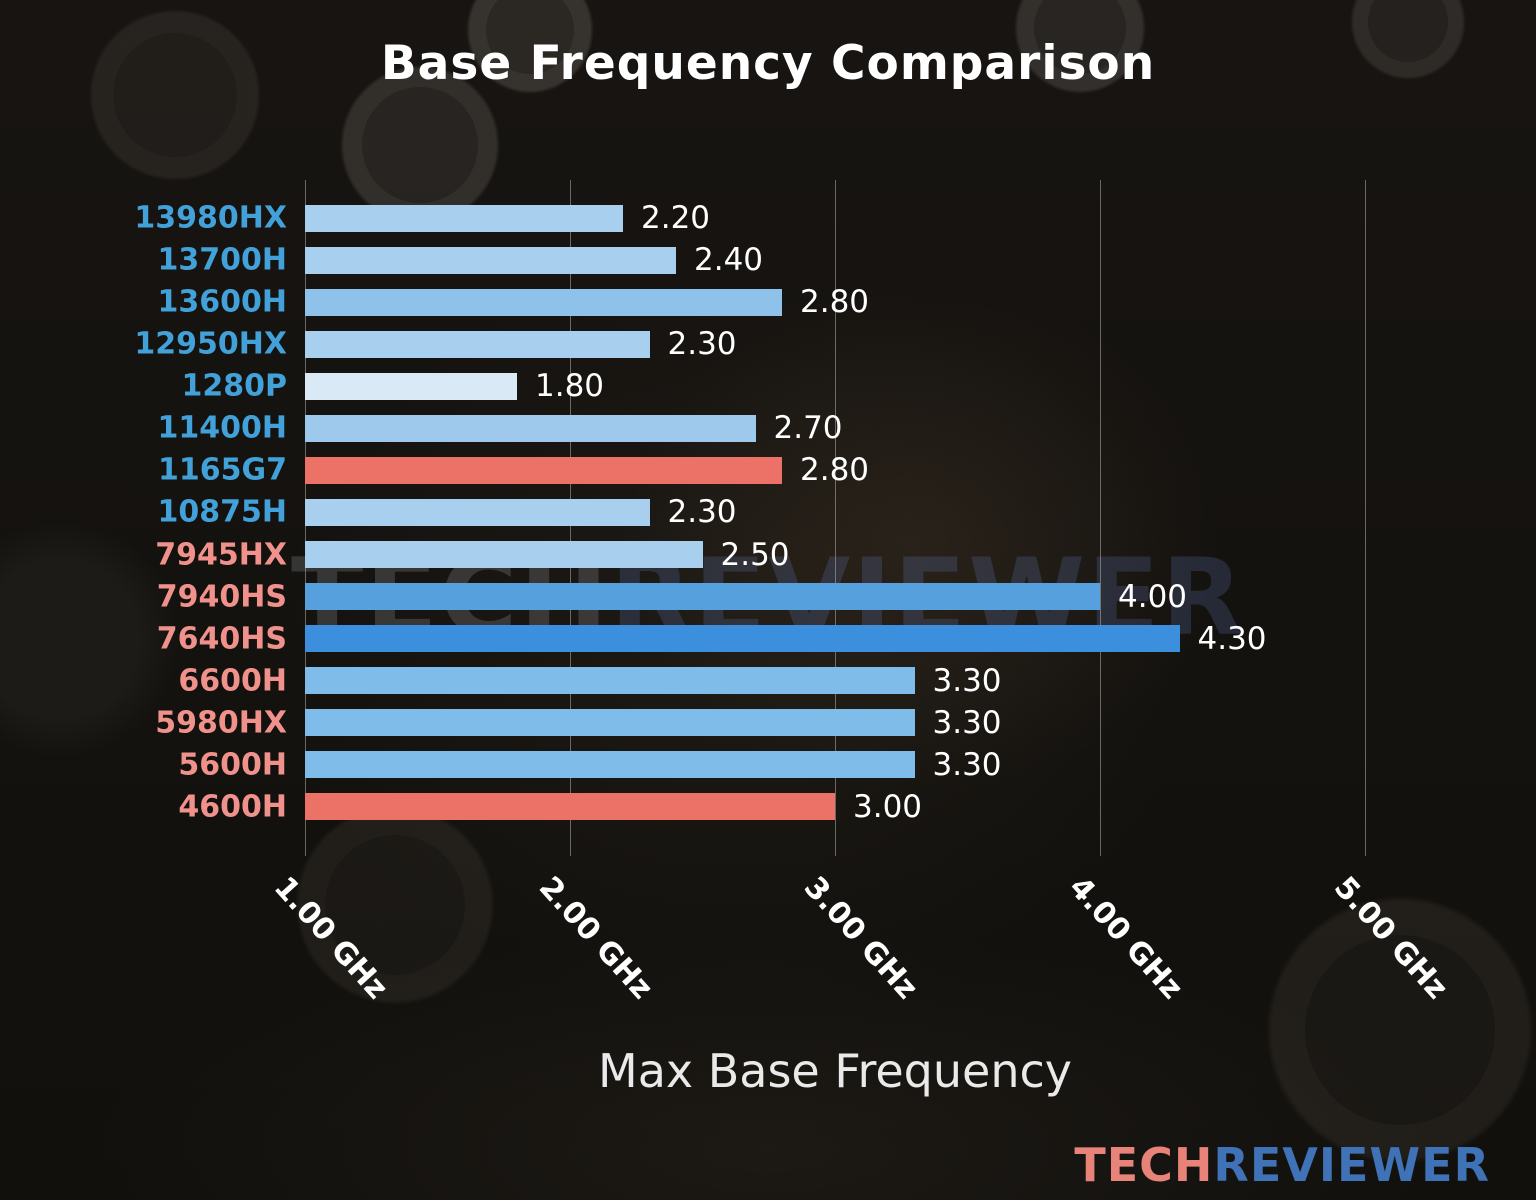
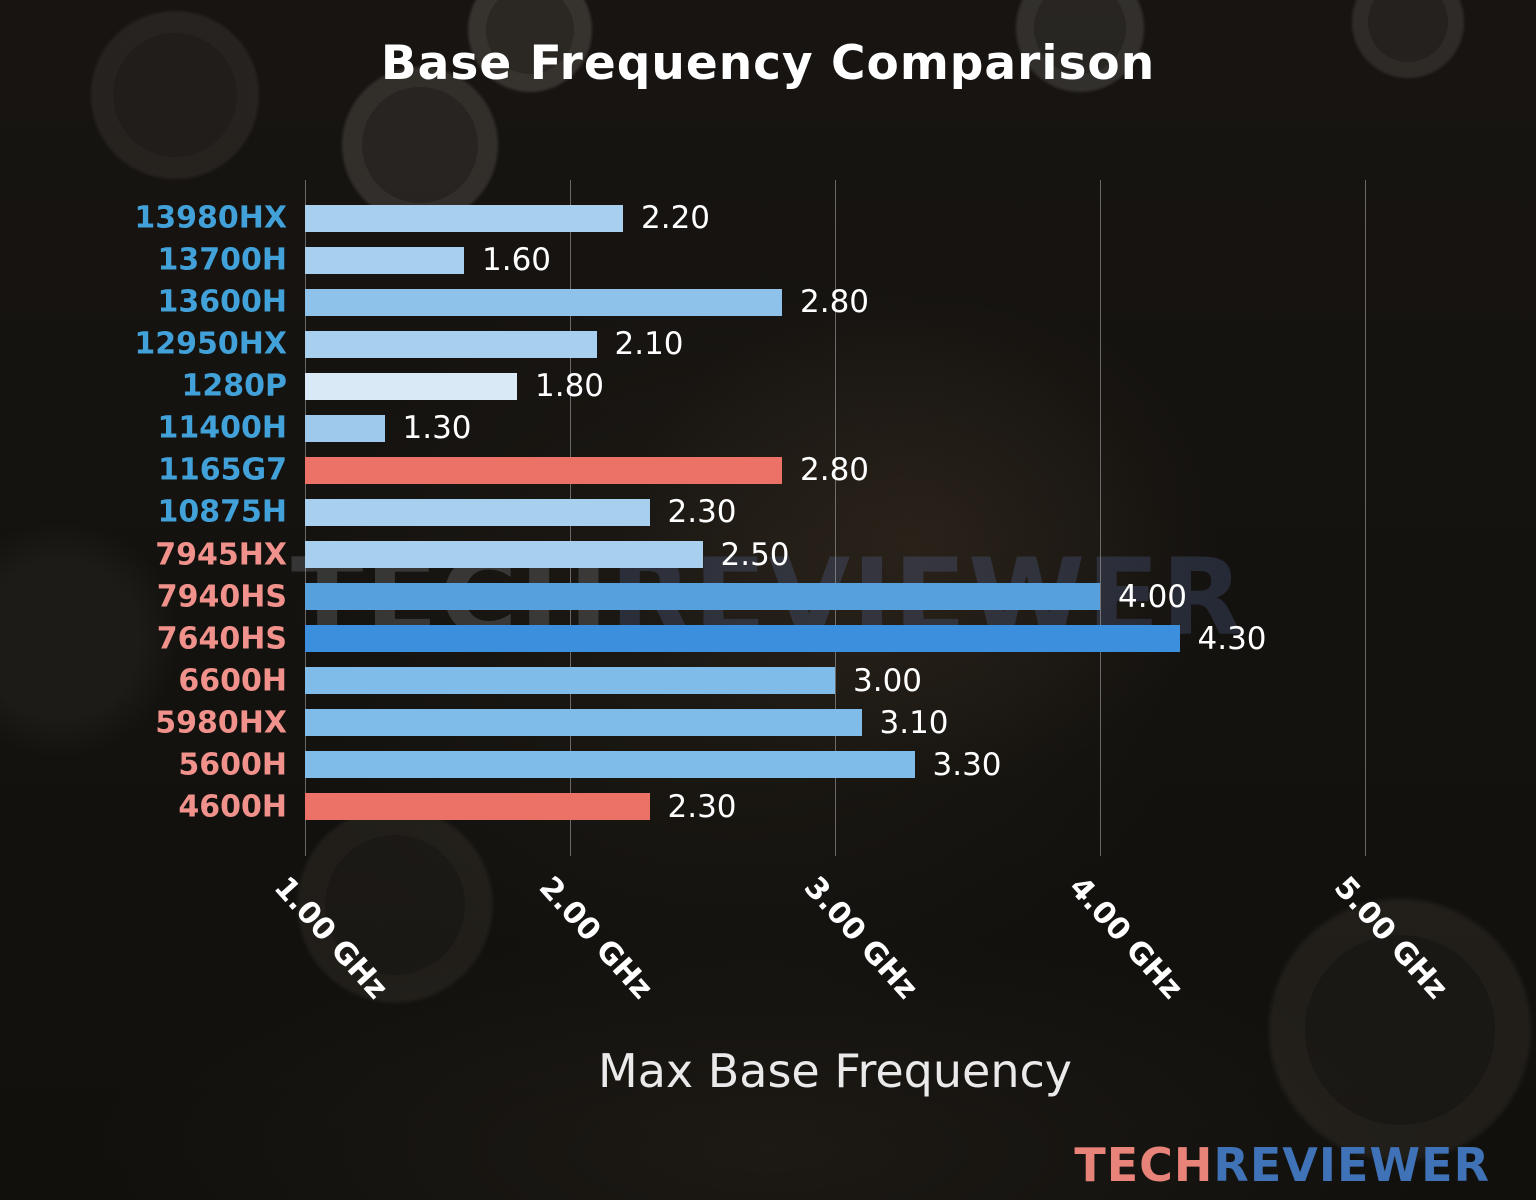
13700H: 2.40 -> 1.60
12950HX: 2.30 -> 2.10
11400H: 2.70 -> 1.30
6600H: 3.30 -> 3.00
5980HX: 3.30 -> 3.10
4600H: 3.00 -> 2.30
